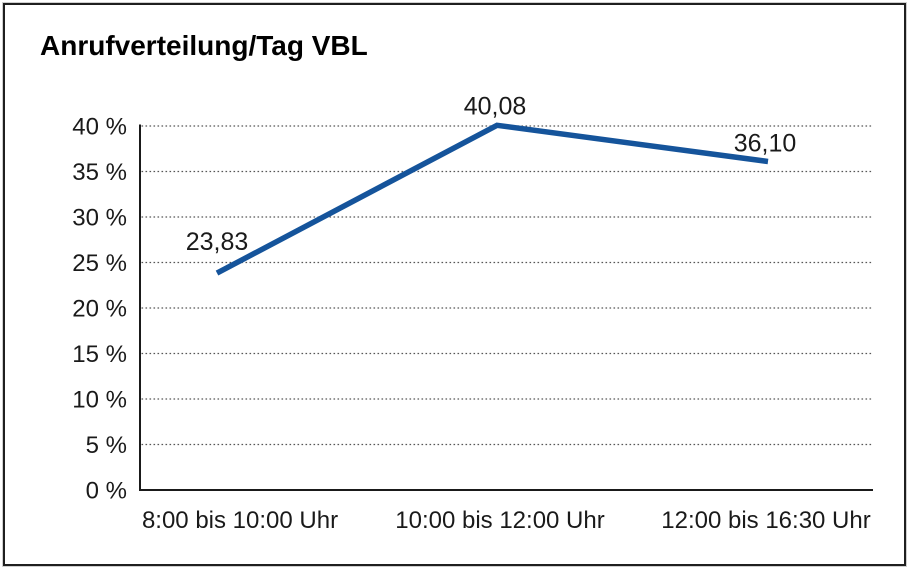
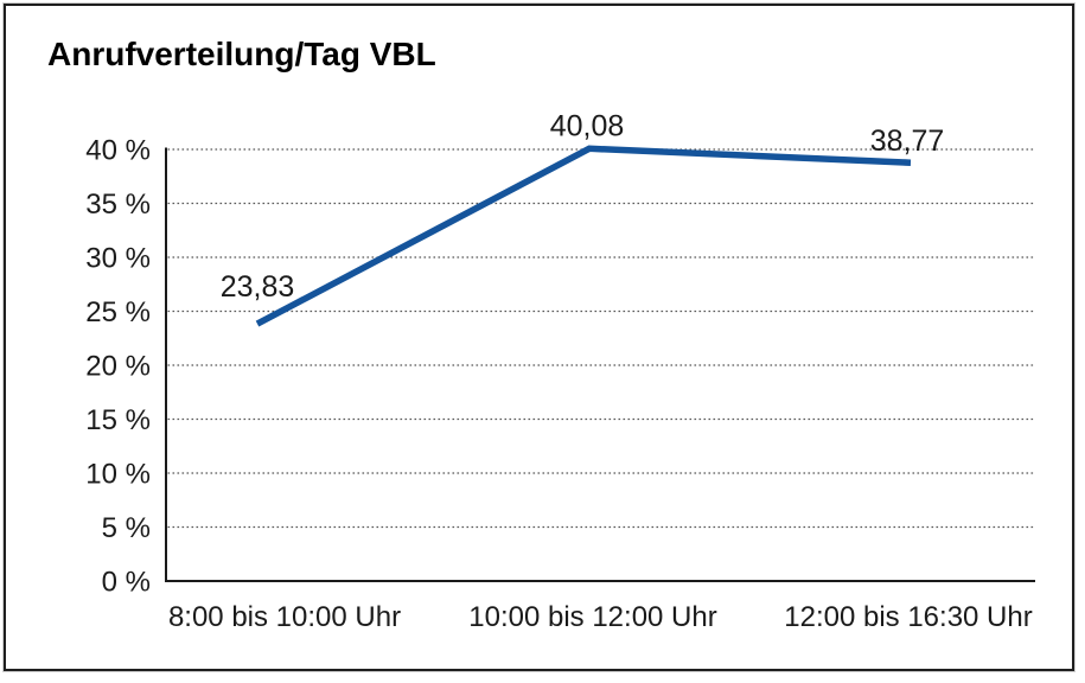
12:00 bis 16:30 Uhr: 36,10 -> 38,77
